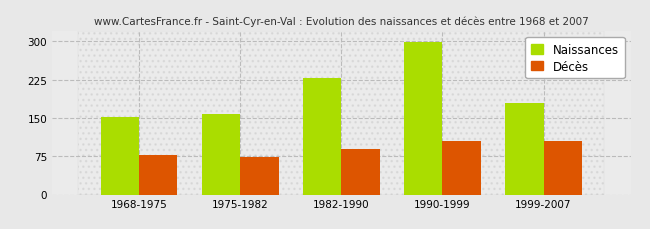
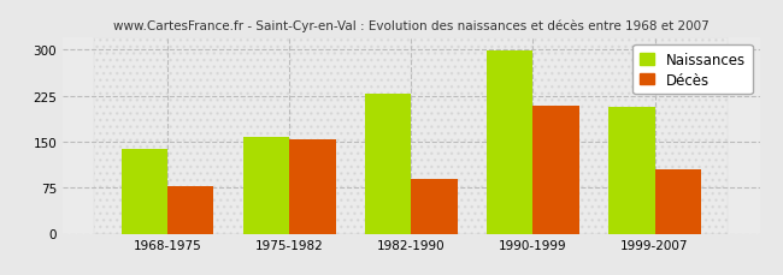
Naissances/1968-1975: 152 -> 138
Décès/1975-1982: 73 -> 154
Décès/1990-1999: 105 -> 208
Naissances/1999-2007: 180 -> 206
